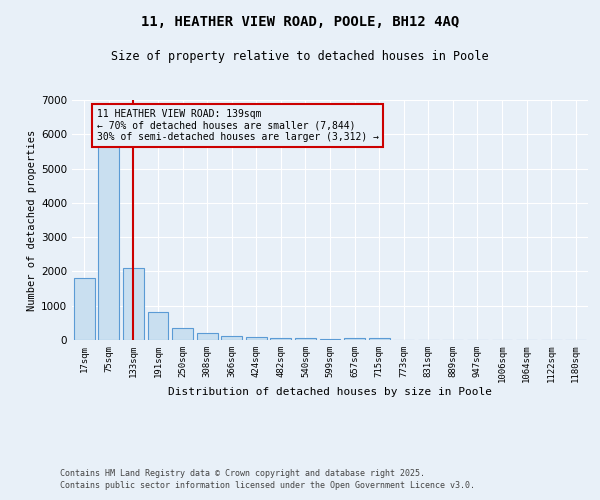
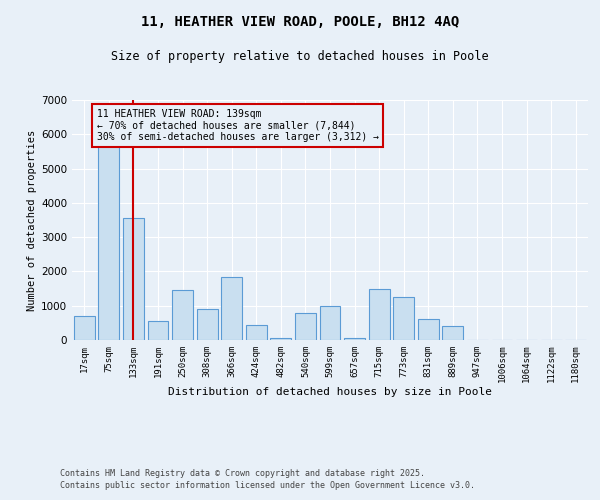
17sqm: 1800 -> 700
133sqm: 2100 -> 3550
191sqm: 820 -> 550
250sqm: 340 -> 1450
308sqm: 200 -> 900
366sqm: 120 -> 1850
424sqm: 90 -> 450
540sqm: 60 -> 800
599sqm: 40 -> 1000
715sqm: 60 -> 1500
773sqm: 10 -> 1250
831sqm: 0 -> 600
889sqm: 0 -> 400
